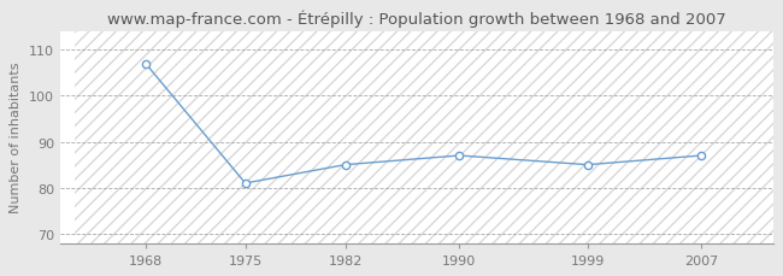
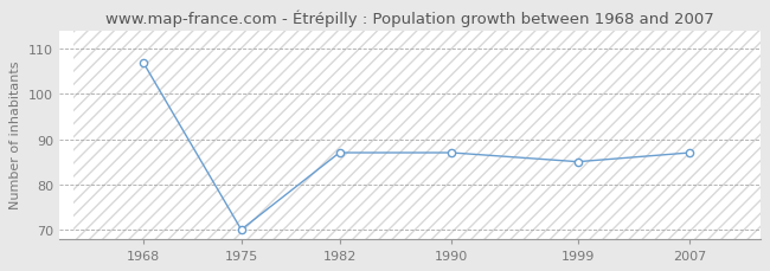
1975: 81 -> 70
1982: 85 -> 87
